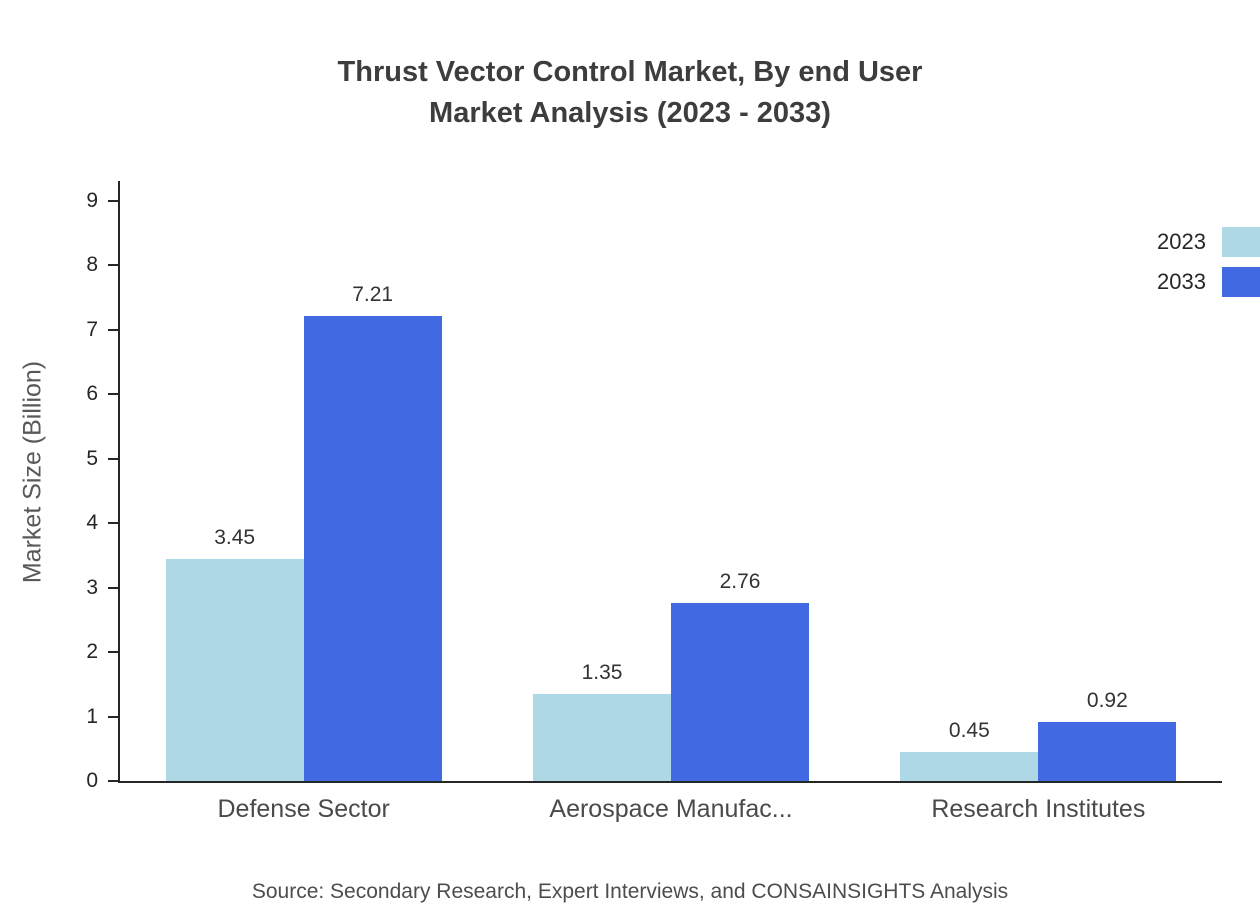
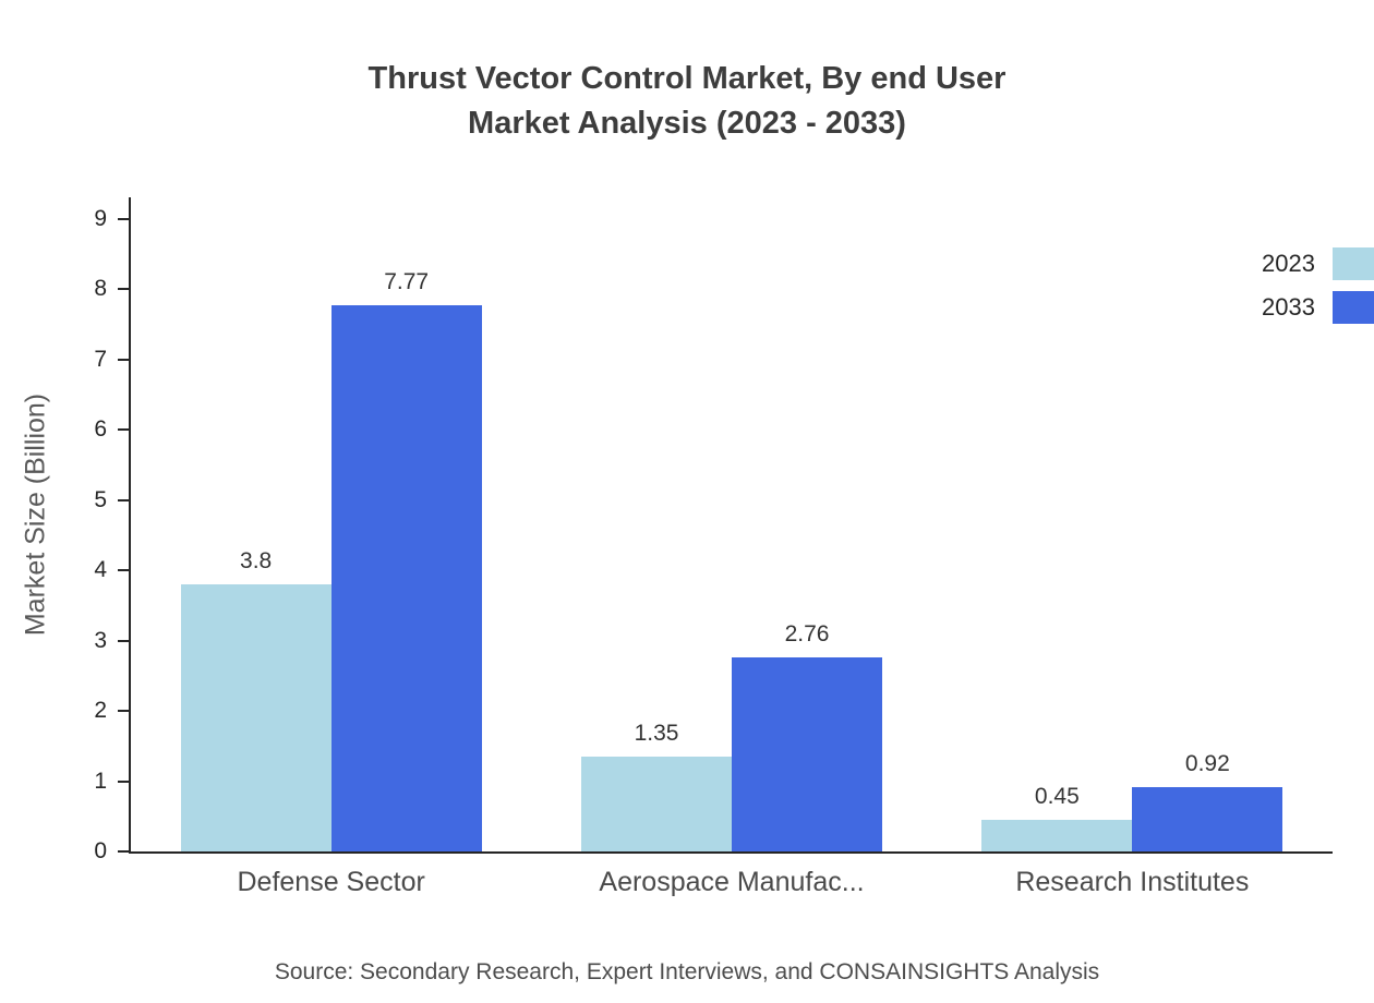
2023/Defense Sector: 3.45 -> 3.8
2033/Defense Sector: 7.21 -> 7.77
